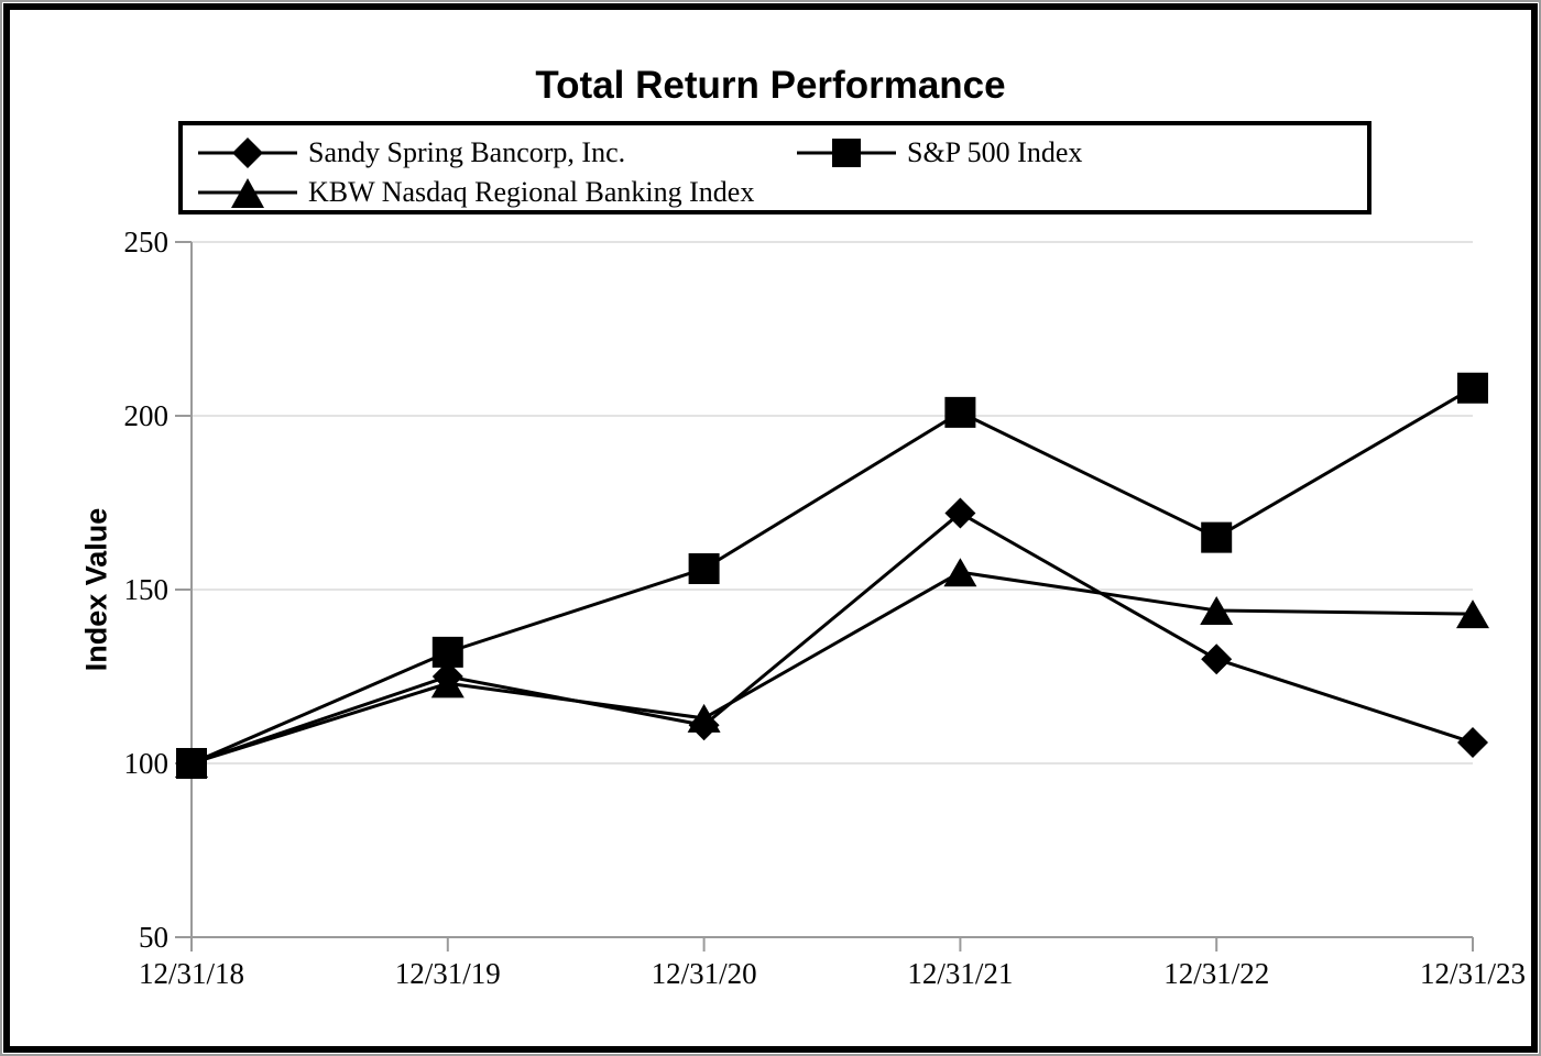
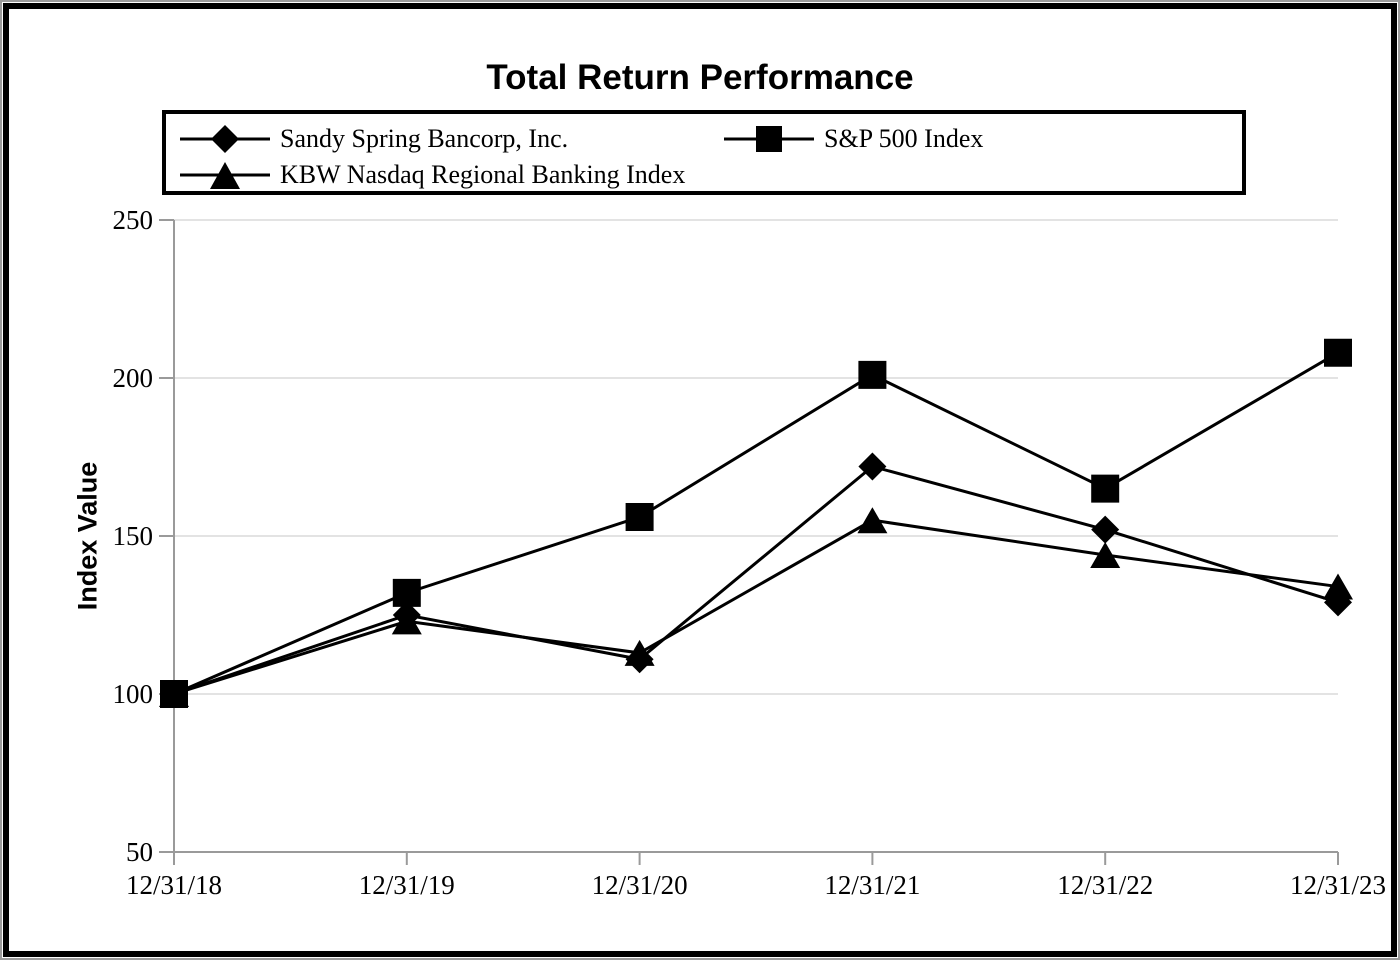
Sandy Spring Bancorp, Inc./12/31/22: 130 -> 152
Sandy Spring Bancorp, Inc./12/31/23: 106 -> 129
KBW Nasdaq Regional Banking Index/12/31/23: 143 -> 134
